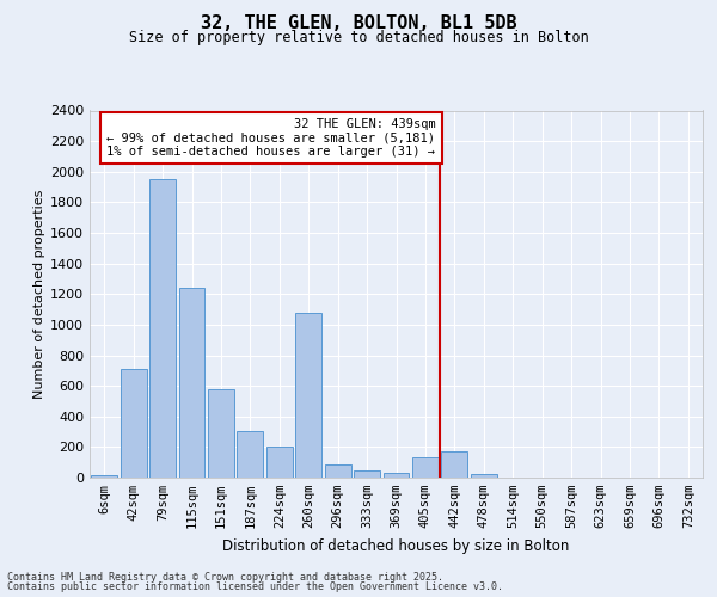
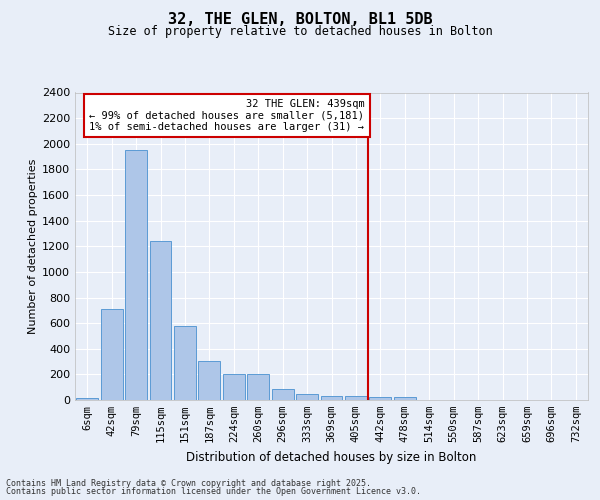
260sqm: 1080 -> 200
405sqm: 130 -> 40
442sqm: 170 -> 20
